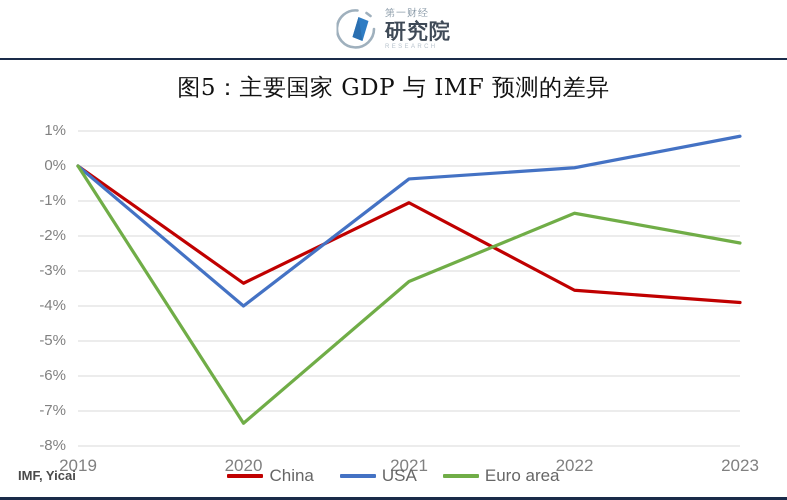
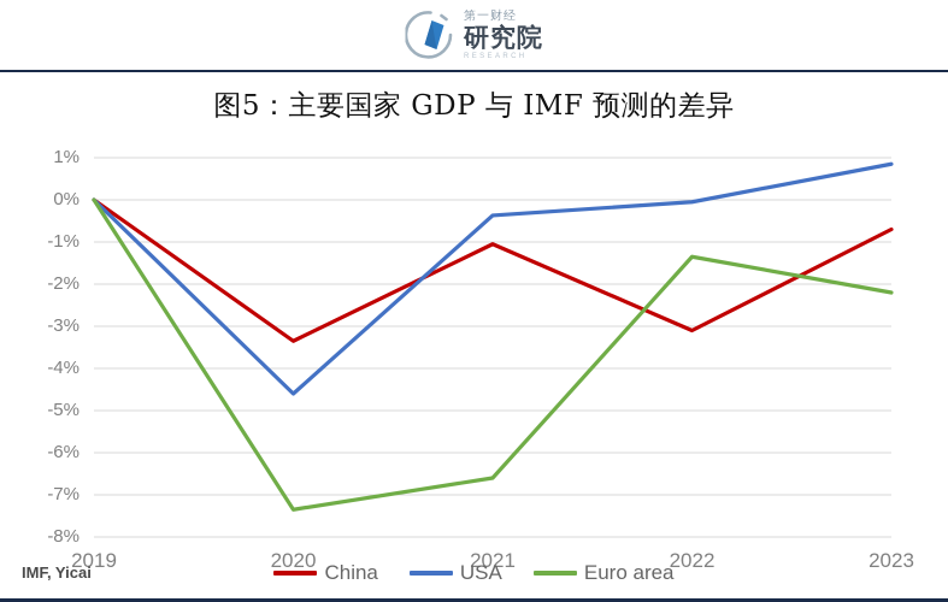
USA/2020: -4.0% -> -4.6%
Euro area/2021: -3.3% -> -6.6%
China/2022: -3.5% -> -3.1%
China/2023: -3.9% -> -0.7%
